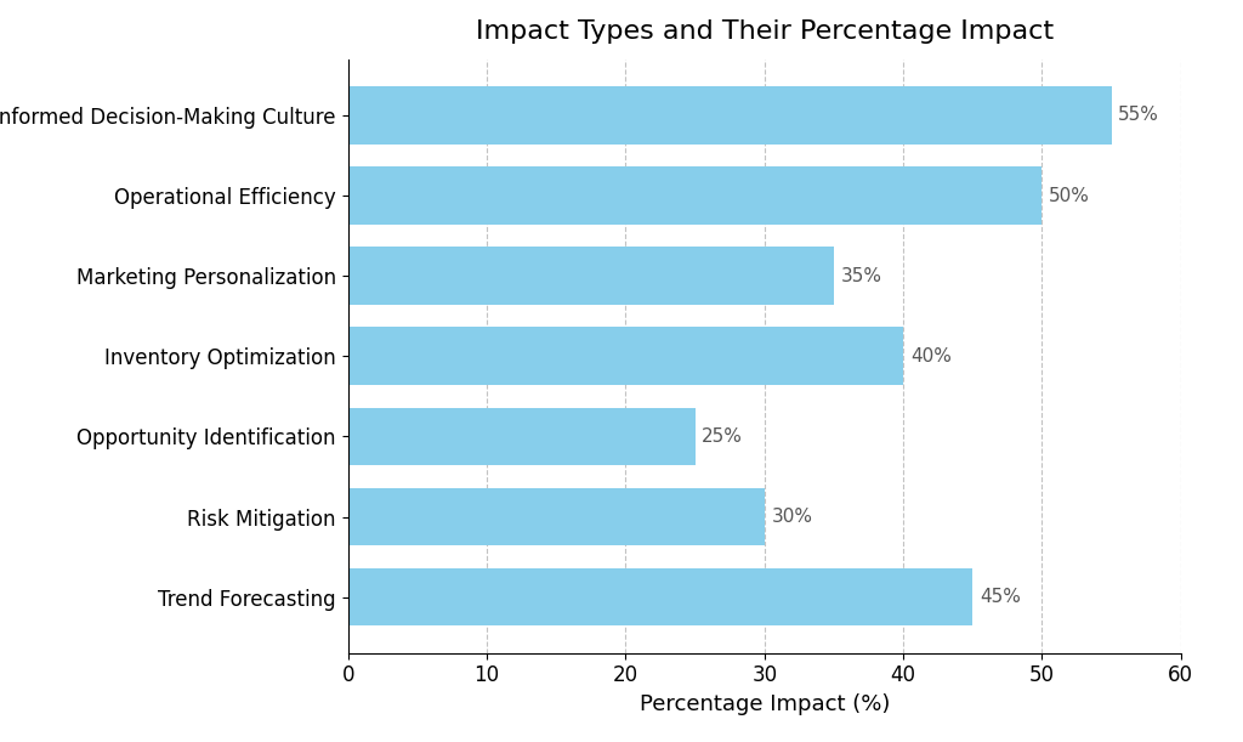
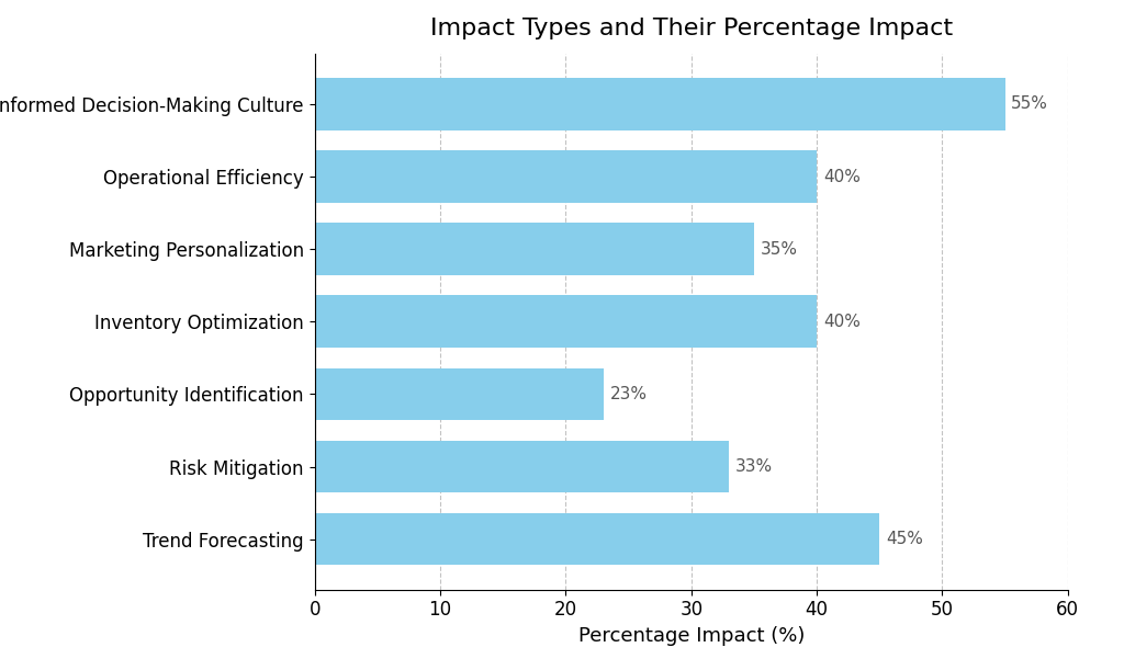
Operational Efficiency: 50% -> 40%
Opportunity Identification: 25% -> 23%
Risk Mitigation: 30% -> 33%
